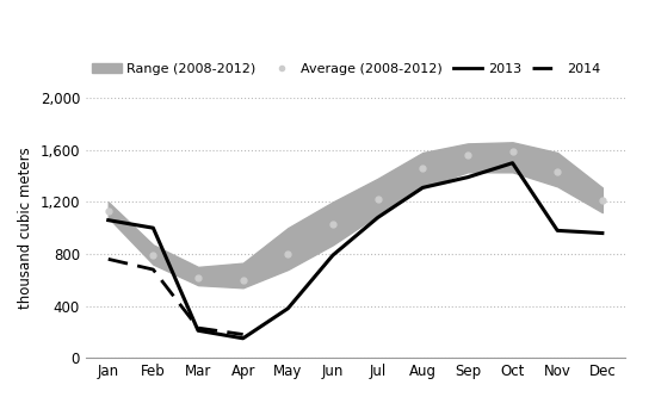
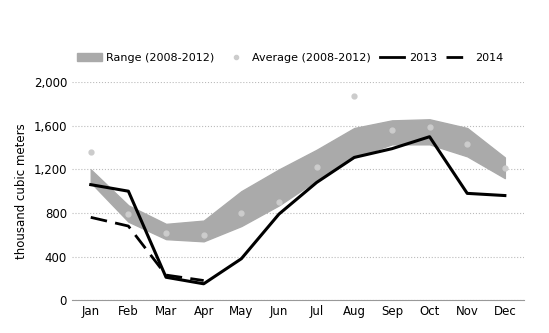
Average (2008-2012)/Jan: 1,130 -> 1,360
Average (2008-2012)/Jun: 1,030 -> 900
Average (2008-2012)/Aug: 1,460 -> 1,870
